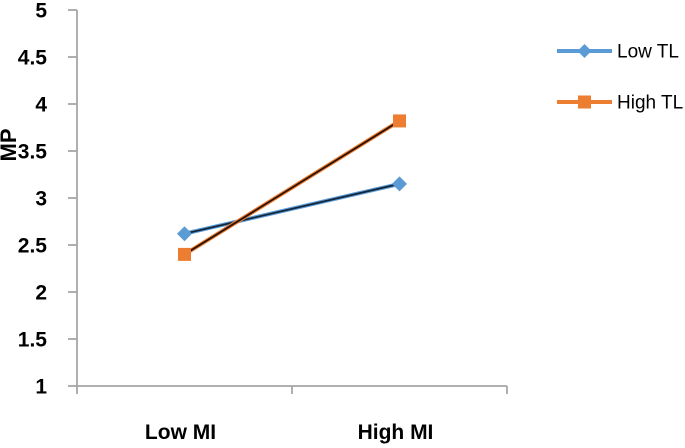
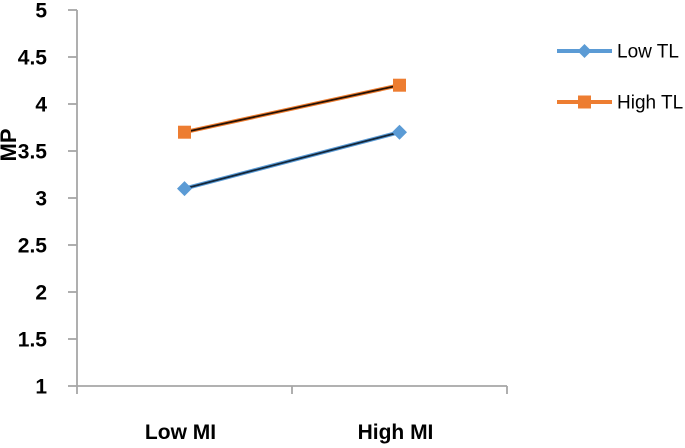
Low TL/Low MI: 2.6 -> 3.1
High TL/Low MI: 2.4 -> 3.7
Low TL/High MI: 3.1 -> 3.7
High TL/High MI: 3.8 -> 4.2
